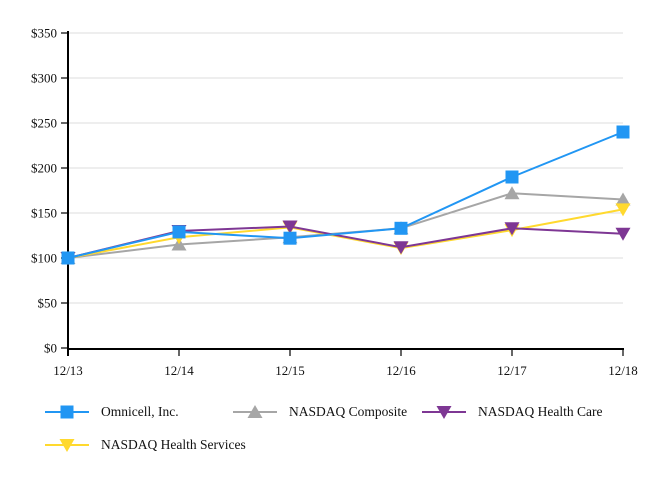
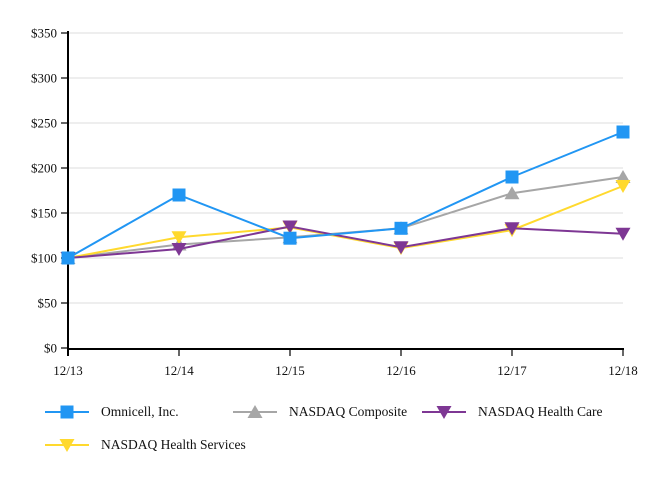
Omnicell, Inc./12/14: $130 -> $170
NASDAQ Health Care/12/14: $130 -> $110
NASDAQ Composite/12/18: $160 -> $190
NASDAQ Health Services/12/18: $150 -> $180
